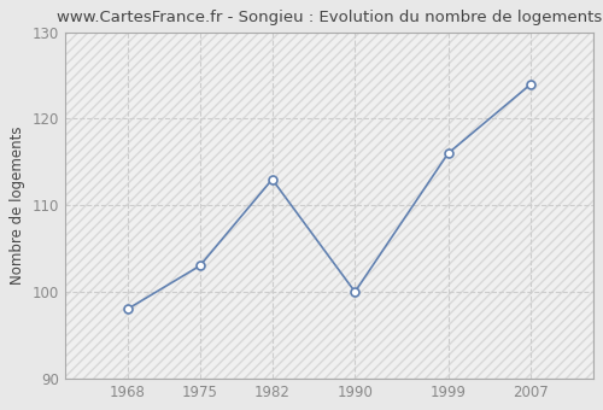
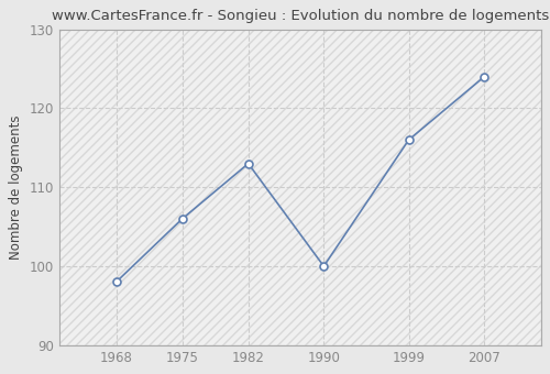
1975: 103 -> 106
